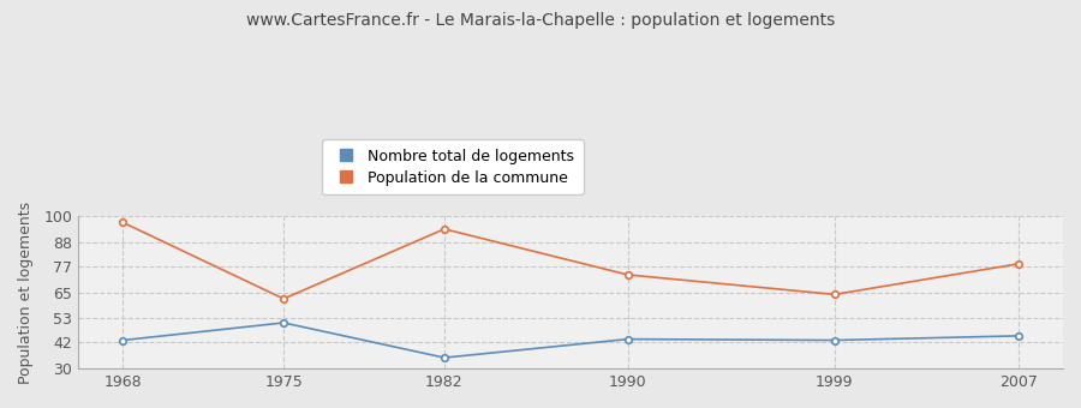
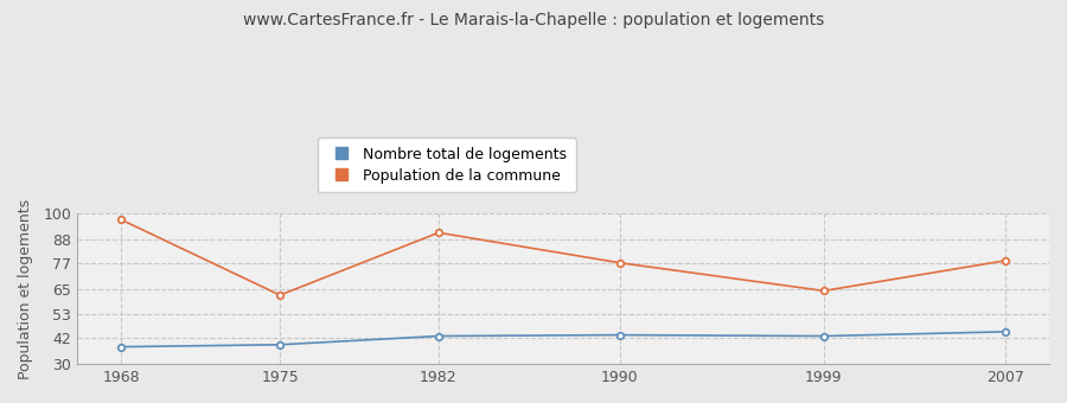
Nombre total de logements/1968: 43 -> 38
Nombre total de logements/1975: 51 -> 39
Nombre total de logements/1982: 35 -> 43
Population de la commune/1982: 94 -> 91
Population de la commune/1990: 73 -> 77
